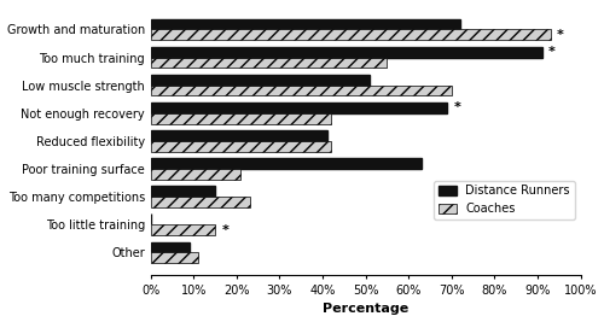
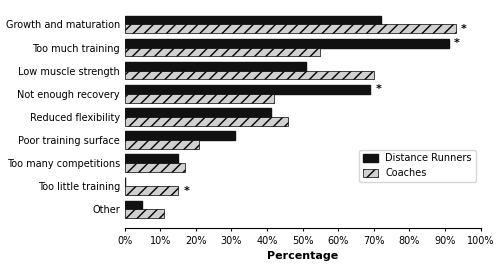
Coaches/Reduced flexibility: 42% -> 46%
Distance Runners/Poor training surface: 63% -> 31%
Coaches/Too many competitions: 23% -> 17%
Distance Runners/Other: 9% -> 5%
